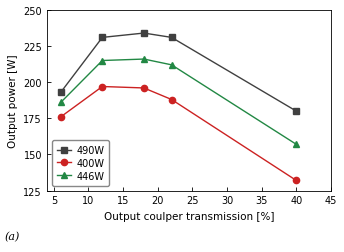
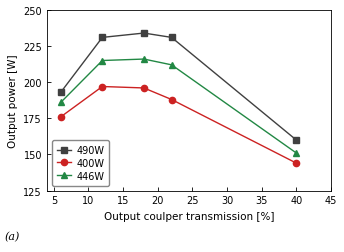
490W/40: 180 -> 160
400W/40: 132 -> 144
446W/40: 157 -> 151
